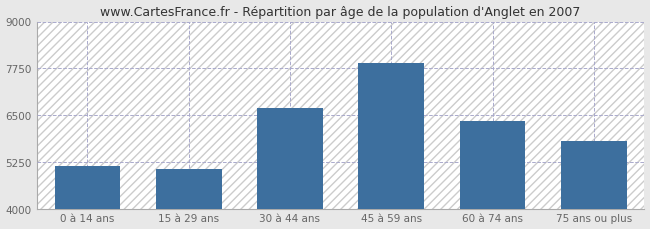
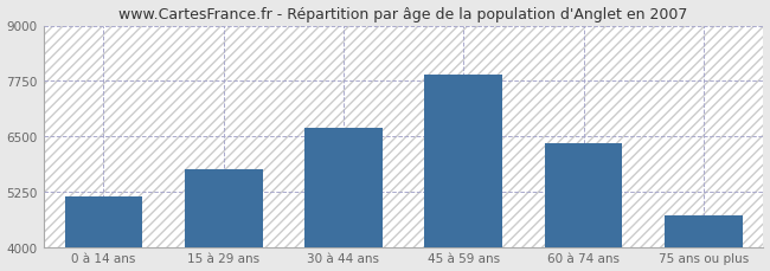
15 à 29 ans: 5050 -> 5750
75 ans ou plus: 5800 -> 4700
